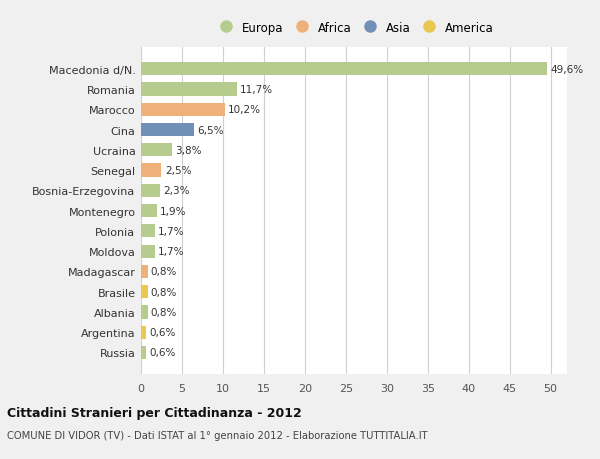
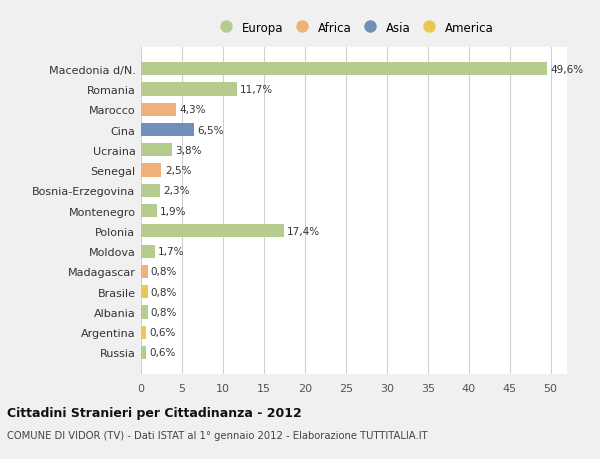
Marocco: 10,2% -> 4,3%
Polonia: 1,7% -> 17,4%
